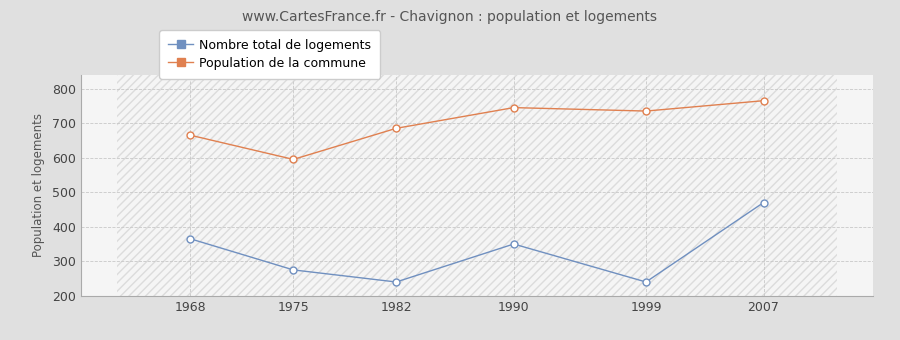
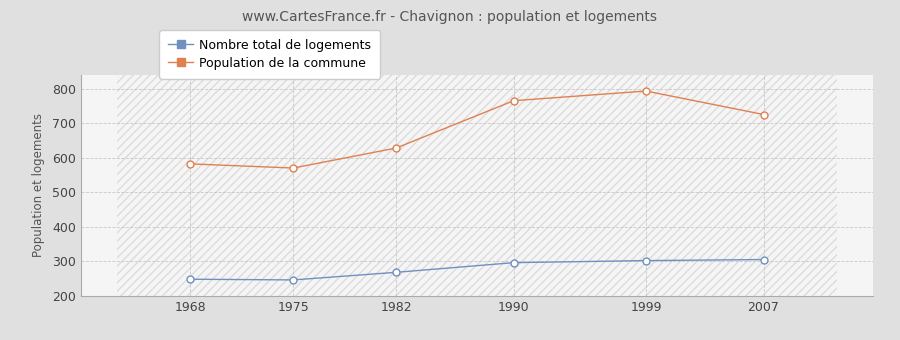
Nombre total de logements/1968: 365 -> 248
Population de la commune/1968: 665 -> 582
Nombre total de logements/1975: 275 -> 246
Population de la commune/1975: 595 -> 570
Nombre total de logements/1982: 240 -> 268
Population de la commune/1982: 685 -> 628
Nombre total de logements/1990: 350 -> 296
Population de la commune/1990: 745 -> 765
Nombre total de logements/1999: 240 -> 302
Population de la commune/1999: 735 -> 793
Nombre total de logements/2007: 470 -> 305
Population de la commune/2007: 765 -> 725
